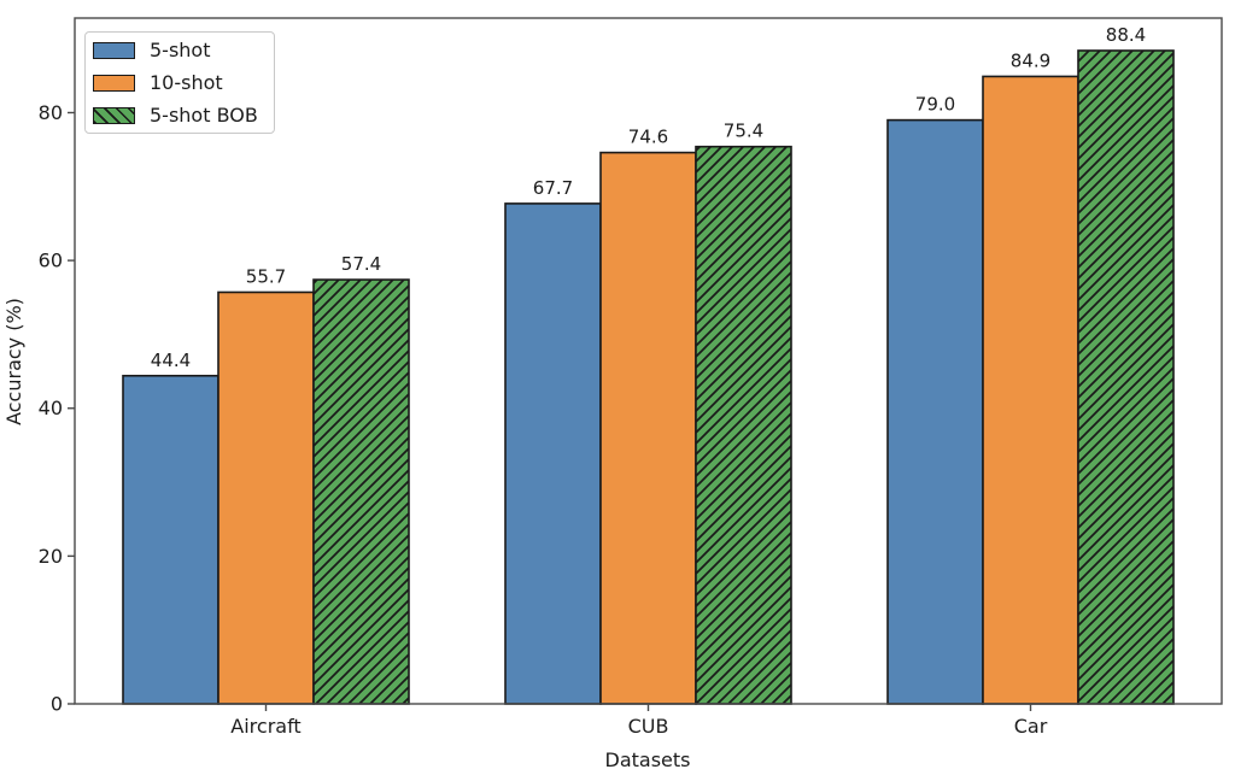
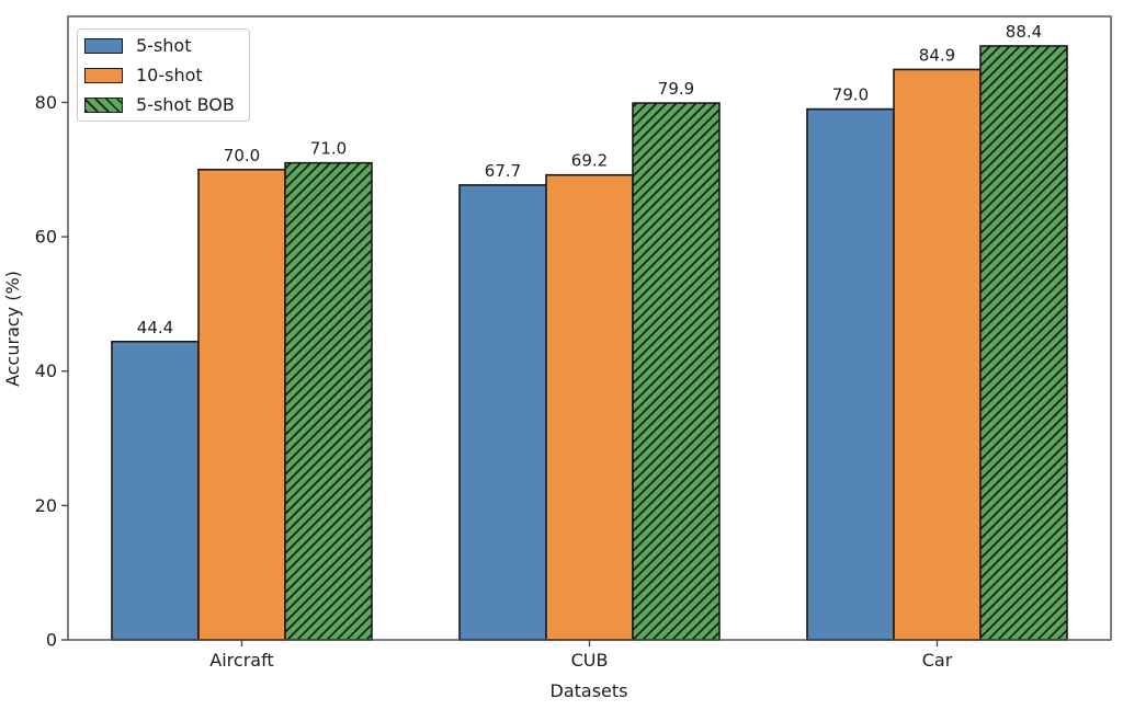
10-shot/Aircraft: 55.7 -> 70.0
5-shot BOB/Aircraft: 57.4 -> 71.0
10-shot/CUB: 74.6 -> 69.2
5-shot BOB/CUB: 75.4 -> 79.9
